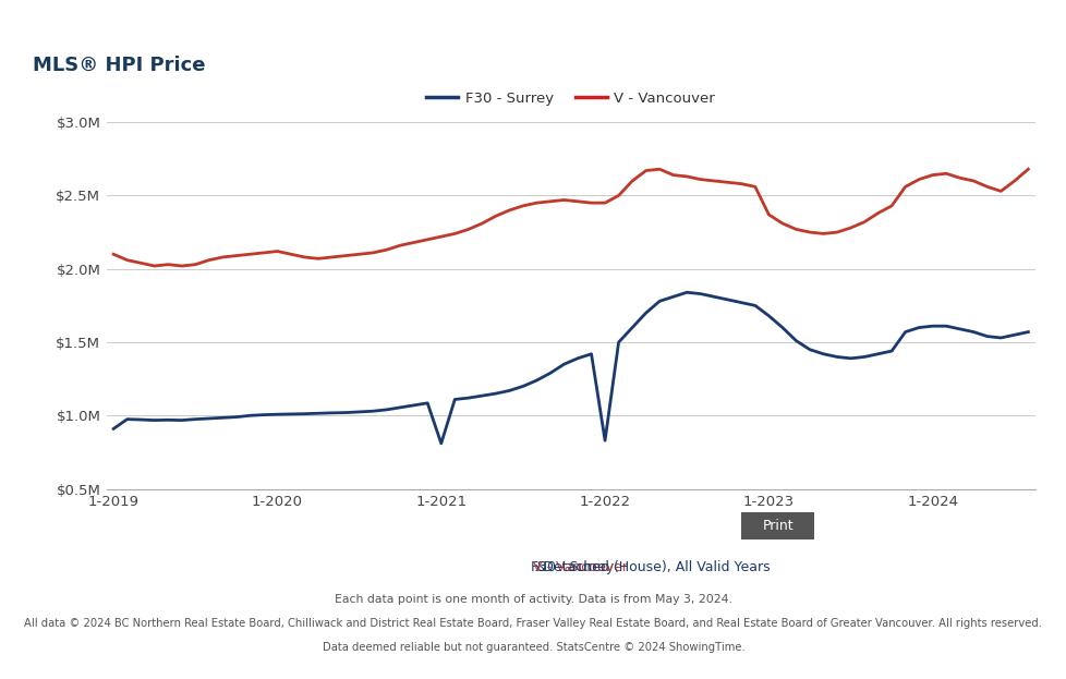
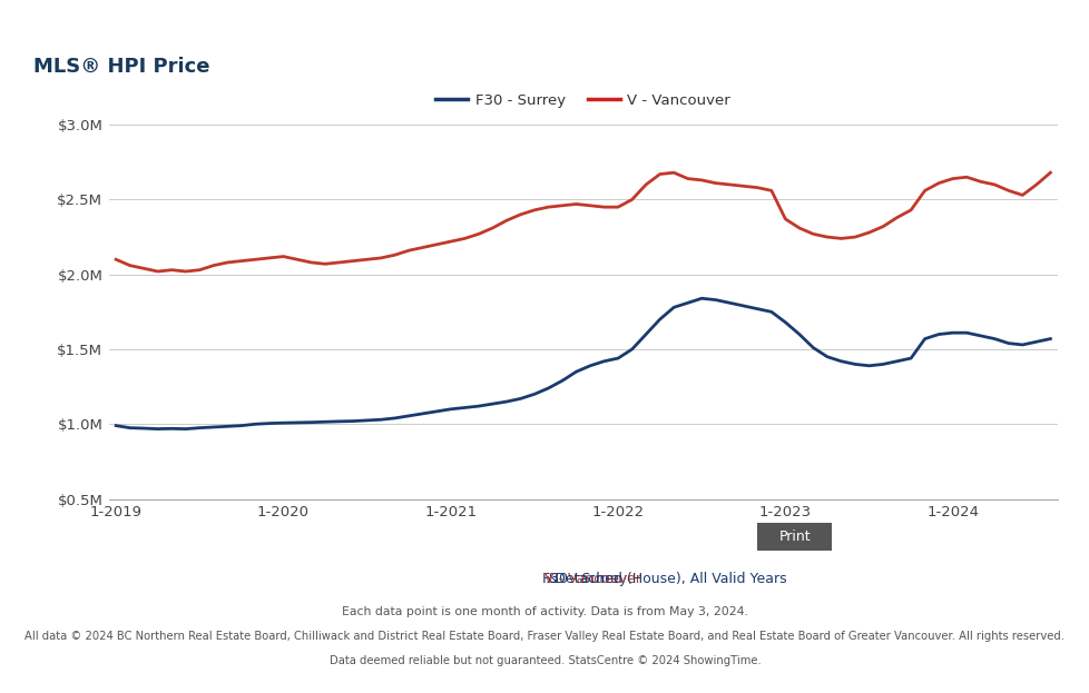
F30 - Surrey/1-2019: $0.91M -> $0.99M
F30 - Surrey/1-2021: $0.81M -> $1.10M
F30 - Surrey/1-2022: $0.83M -> $1.44M
